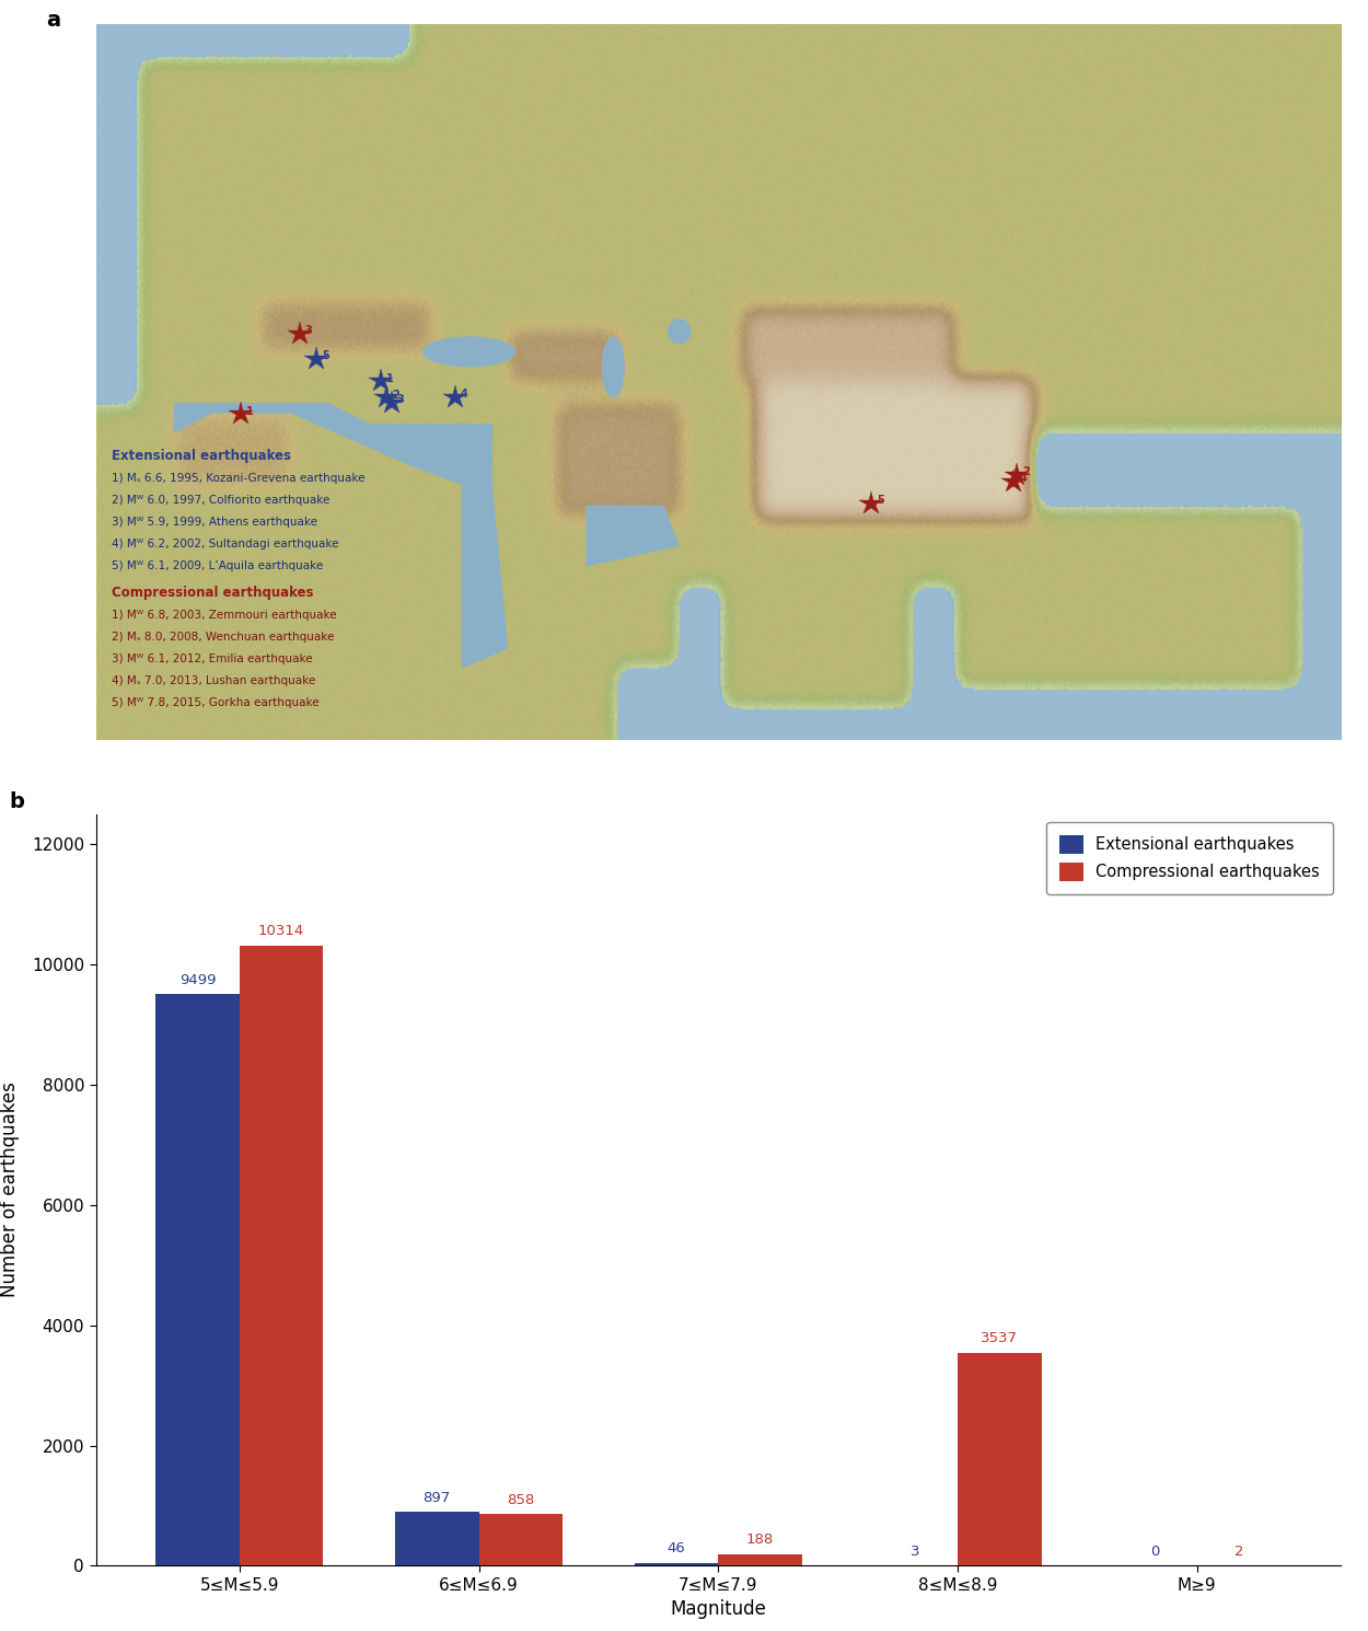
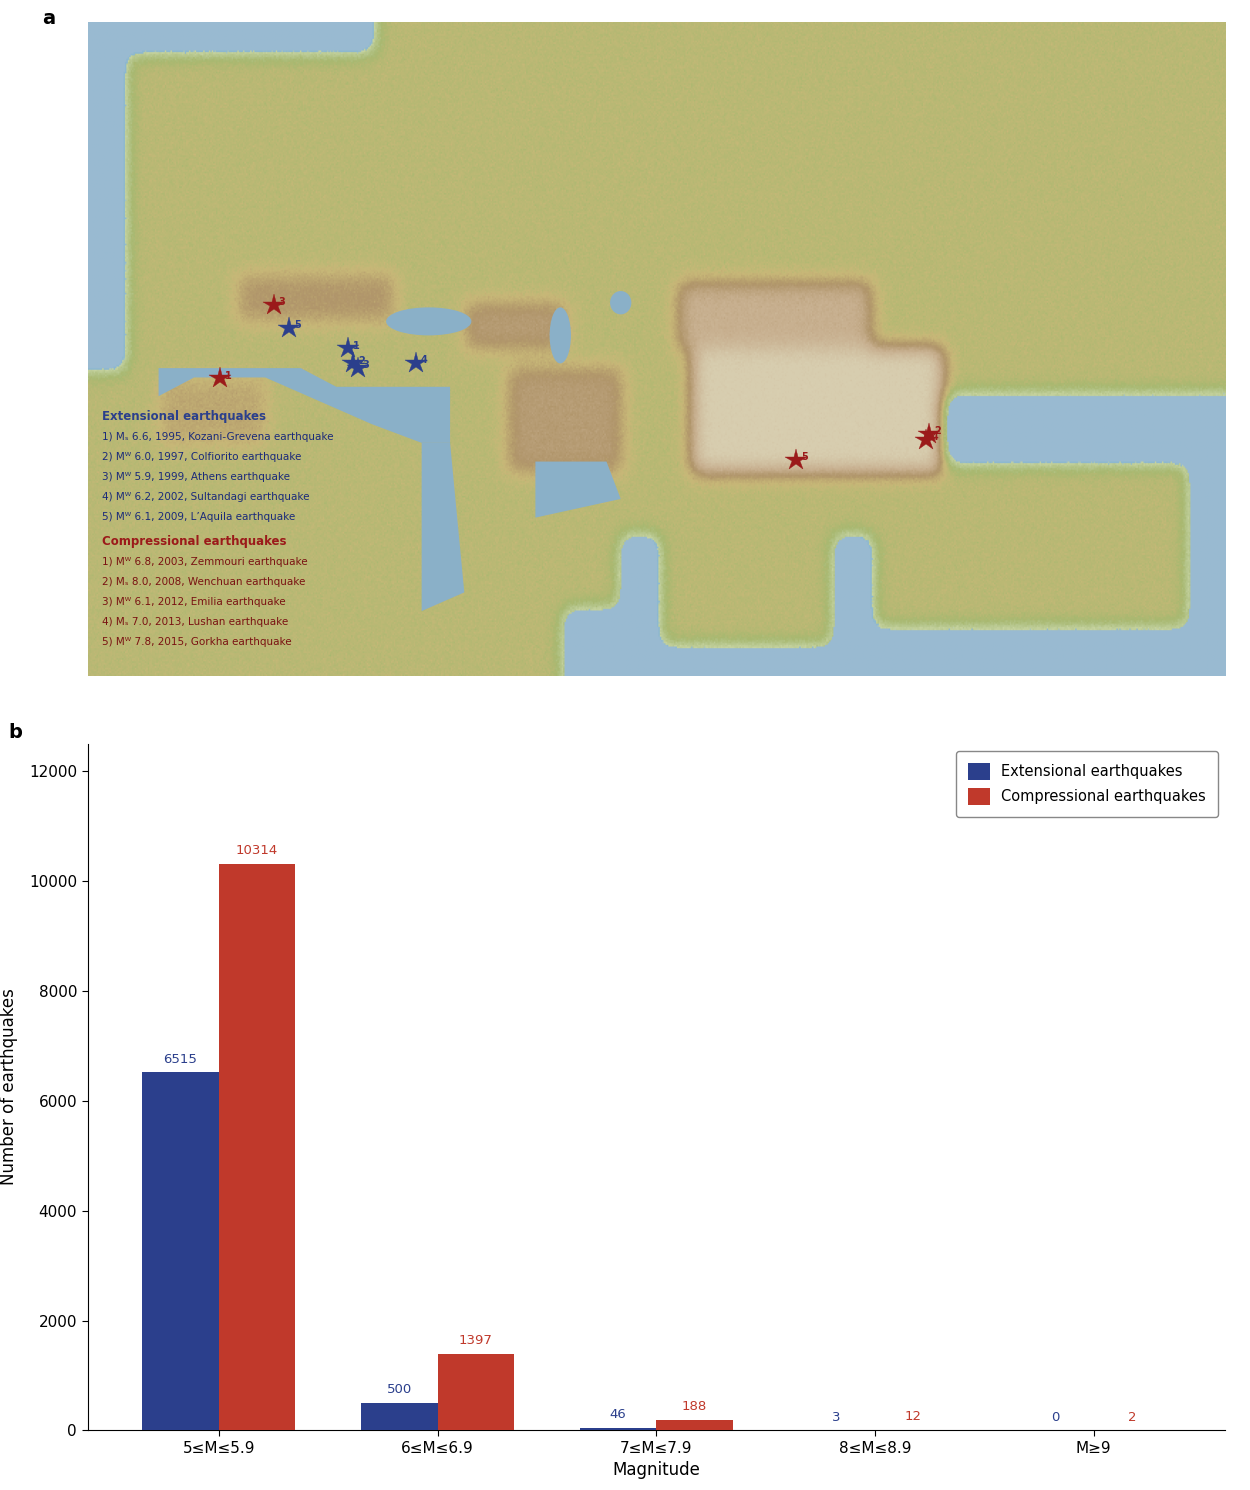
Extensional earthquakes/5≤M≤5.9: 9499 -> 6515
Extensional earthquakes/6≤M≤6.9: 897 -> 500
Compressional earthquakes/6≤M≤6.9: 858 -> 1397
Compressional earthquakes/8≤M≤8.9: 3537 -> 12
